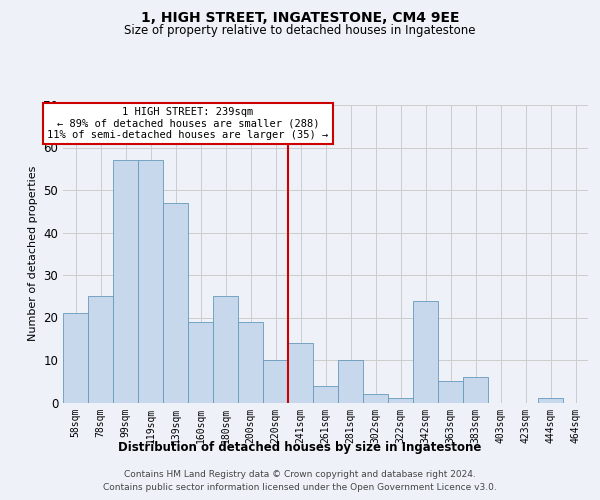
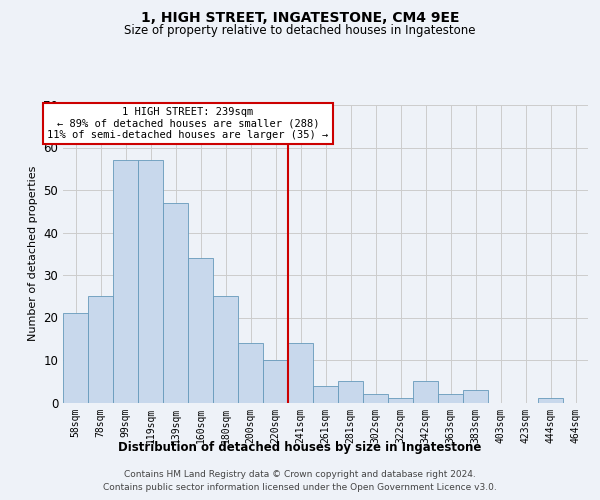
160sqm: 19 -> 34
200sqm: 19 -> 14
281sqm: 10 -> 5
342sqm: 24 -> 5
363sqm: 5 -> 2
383sqm: 6 -> 3
